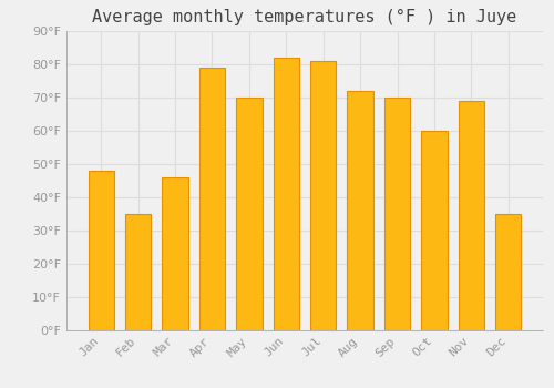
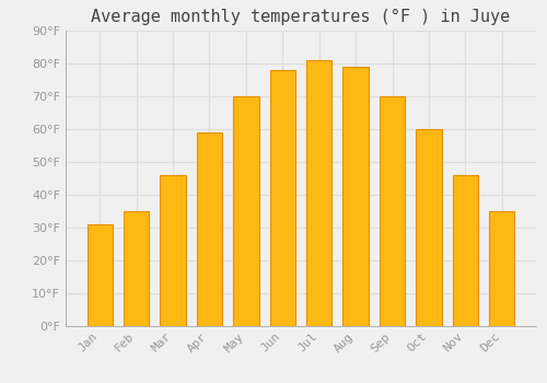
Jan: 48°F -> 31°F
Apr: 79°F -> 59°F
Jun: 82°F -> 78°F
Aug: 72°F -> 79°F
Nov: 69°F -> 46°F
